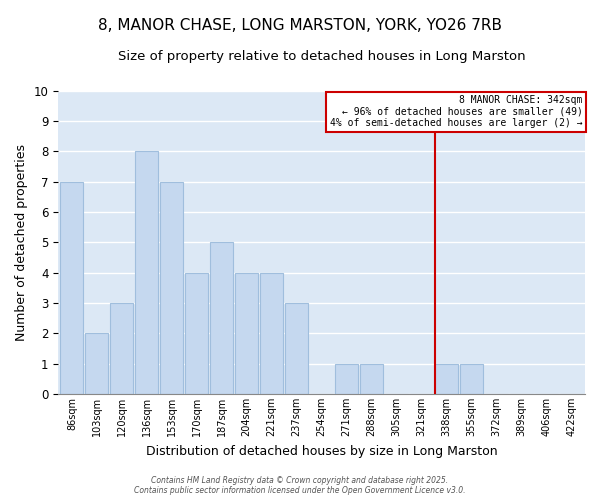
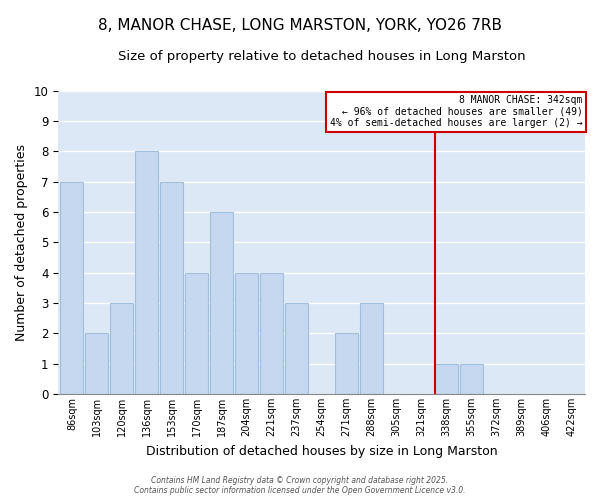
187sqm: 5 -> 6
271sqm: 1 -> 2
288sqm: 1 -> 3
